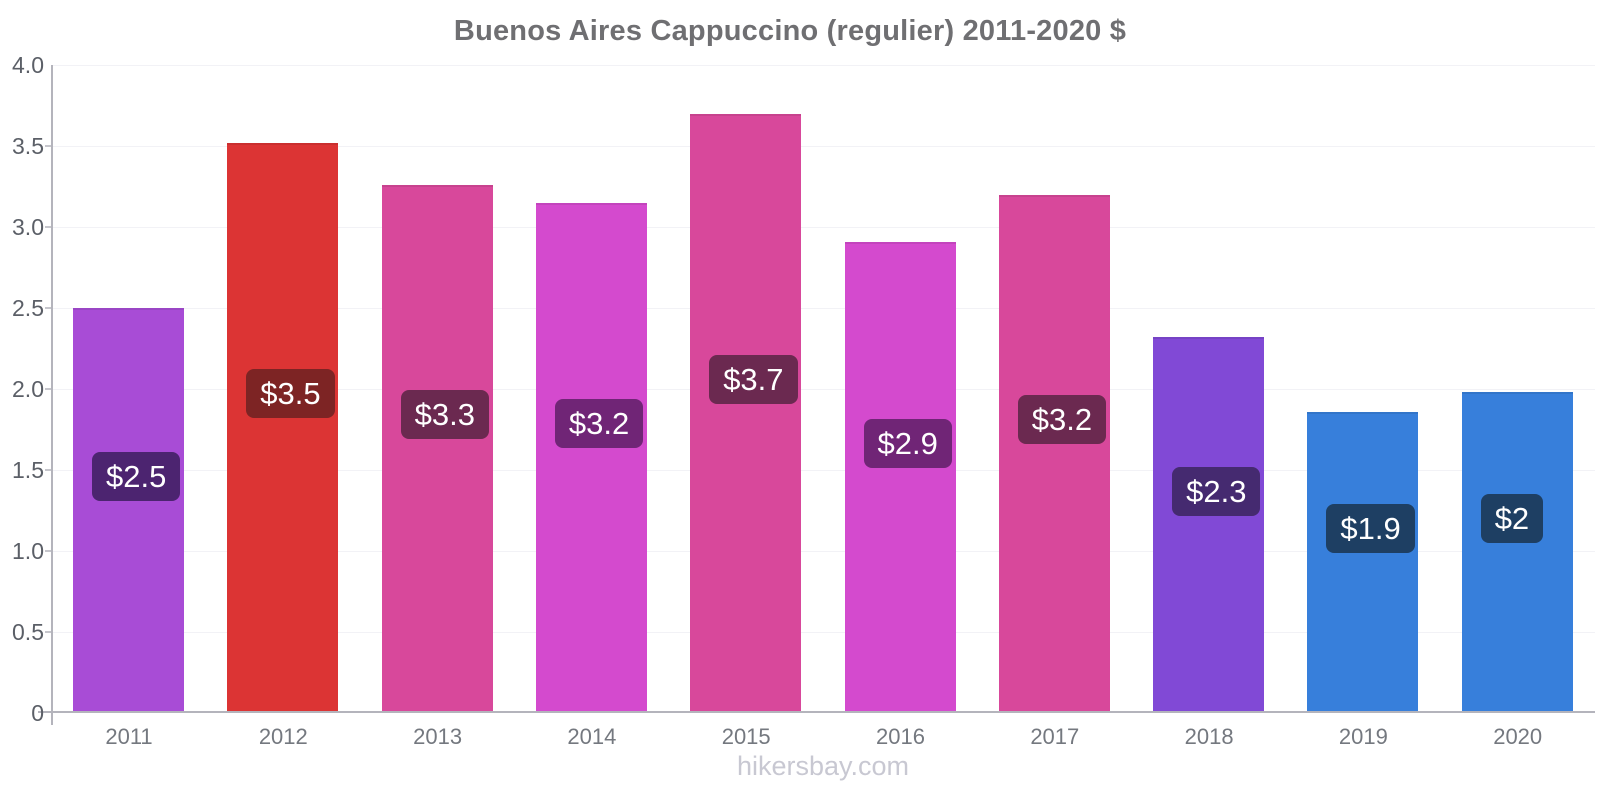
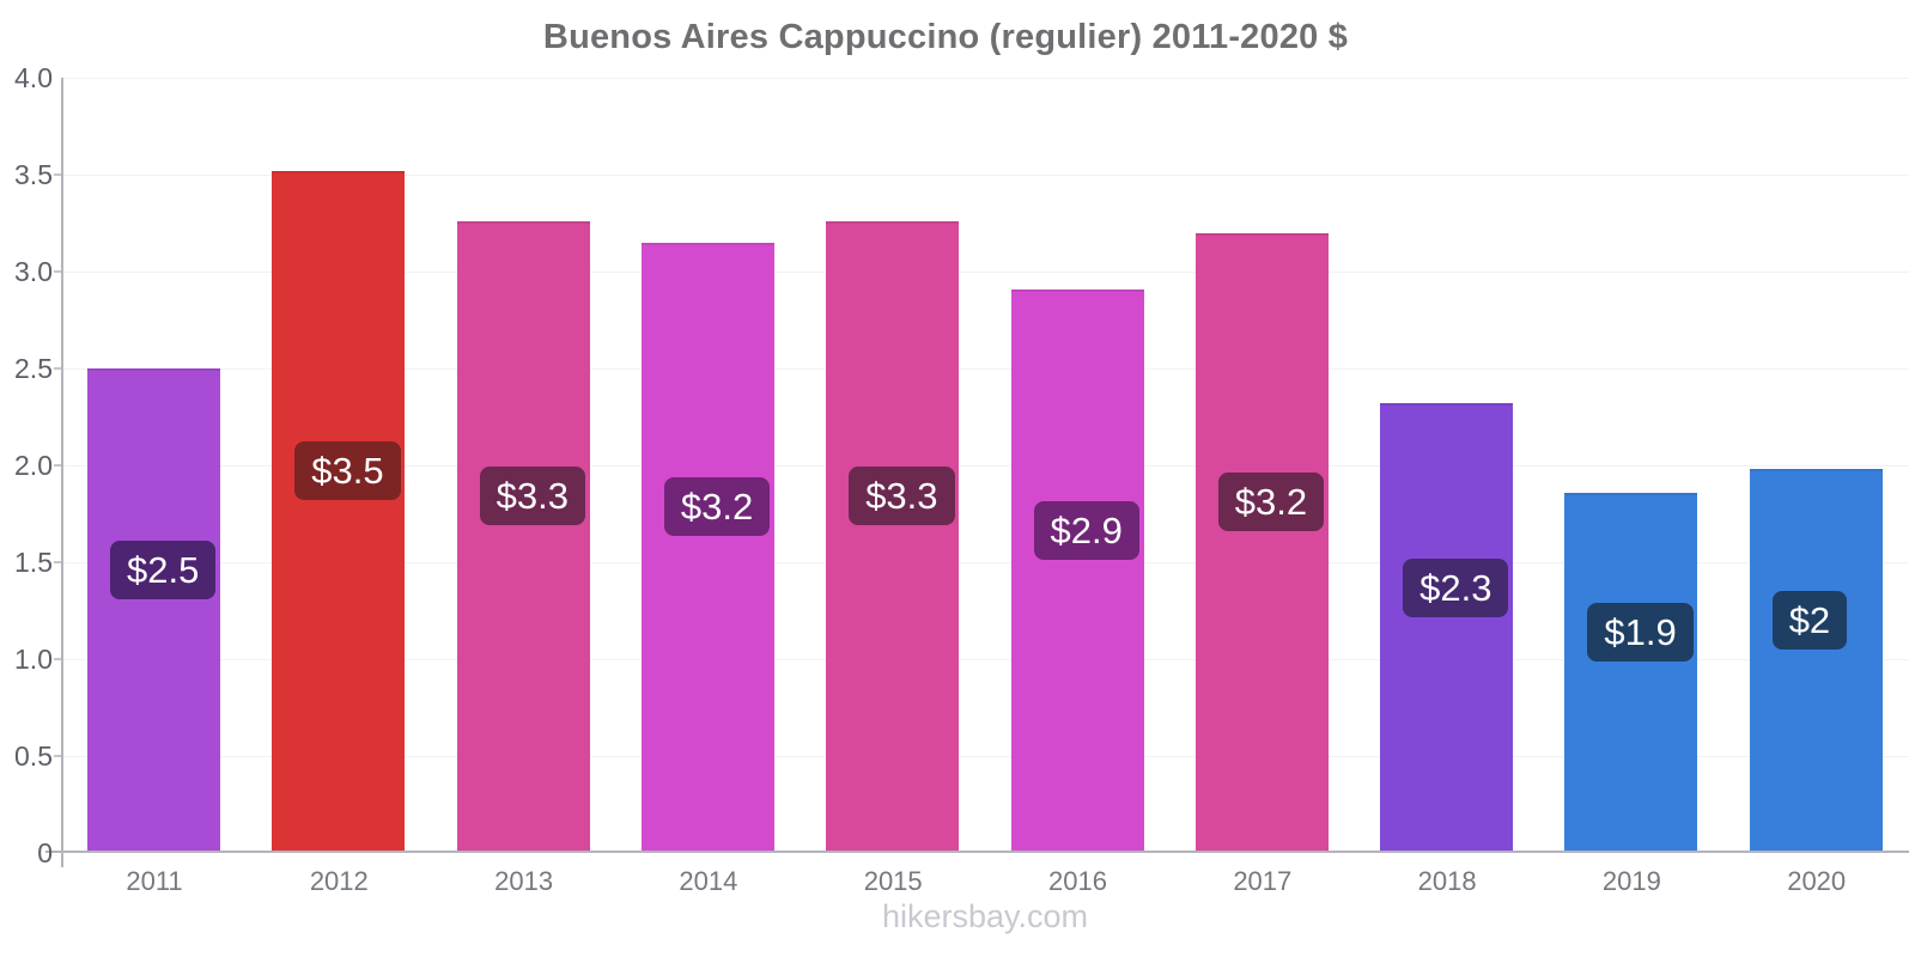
2015: $3.7 -> $3.3
